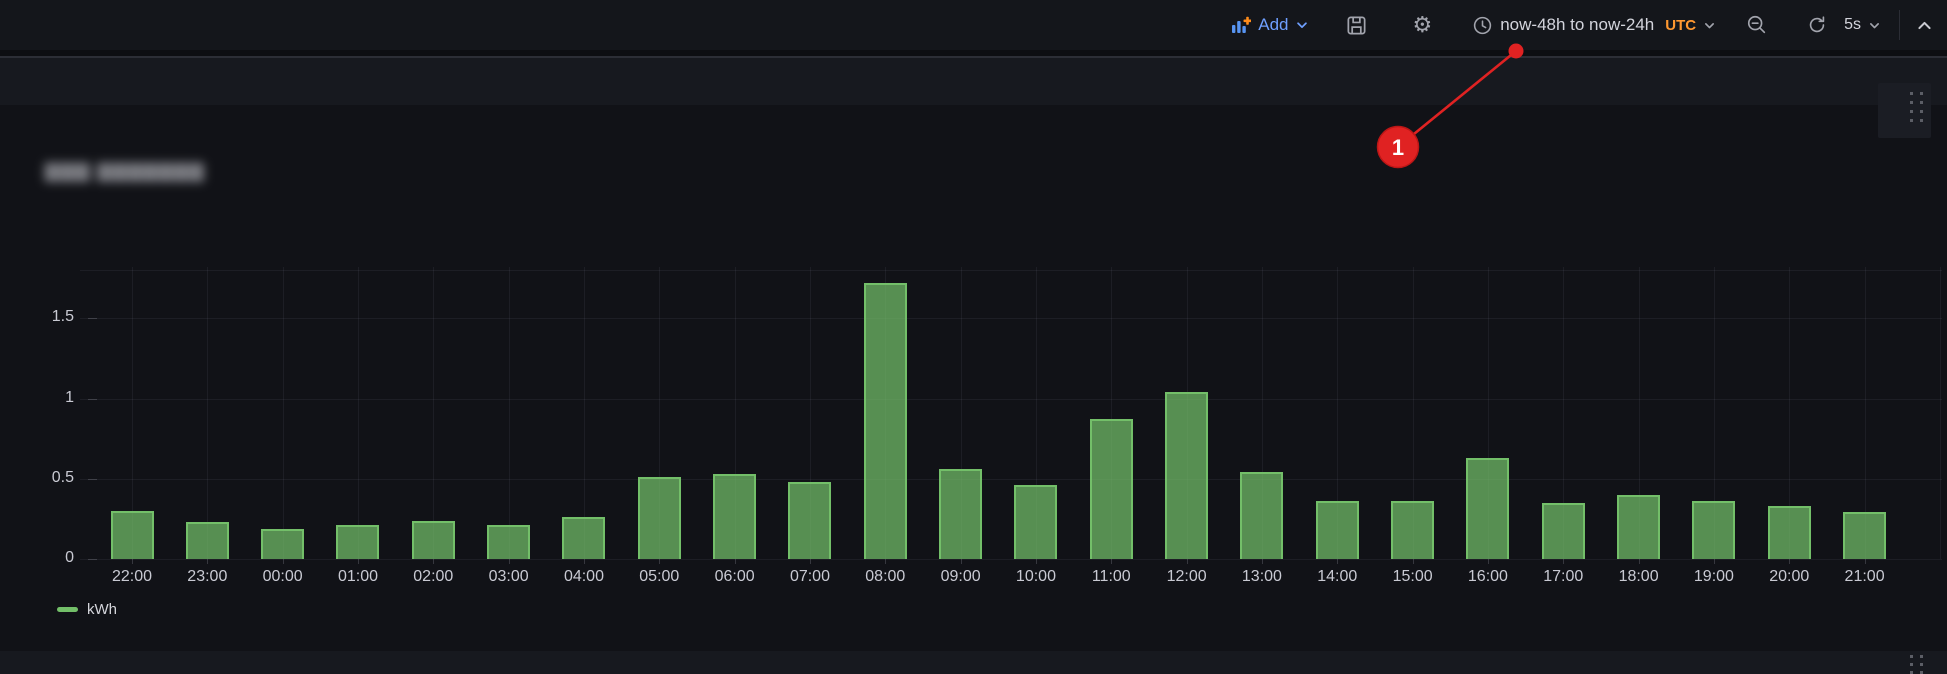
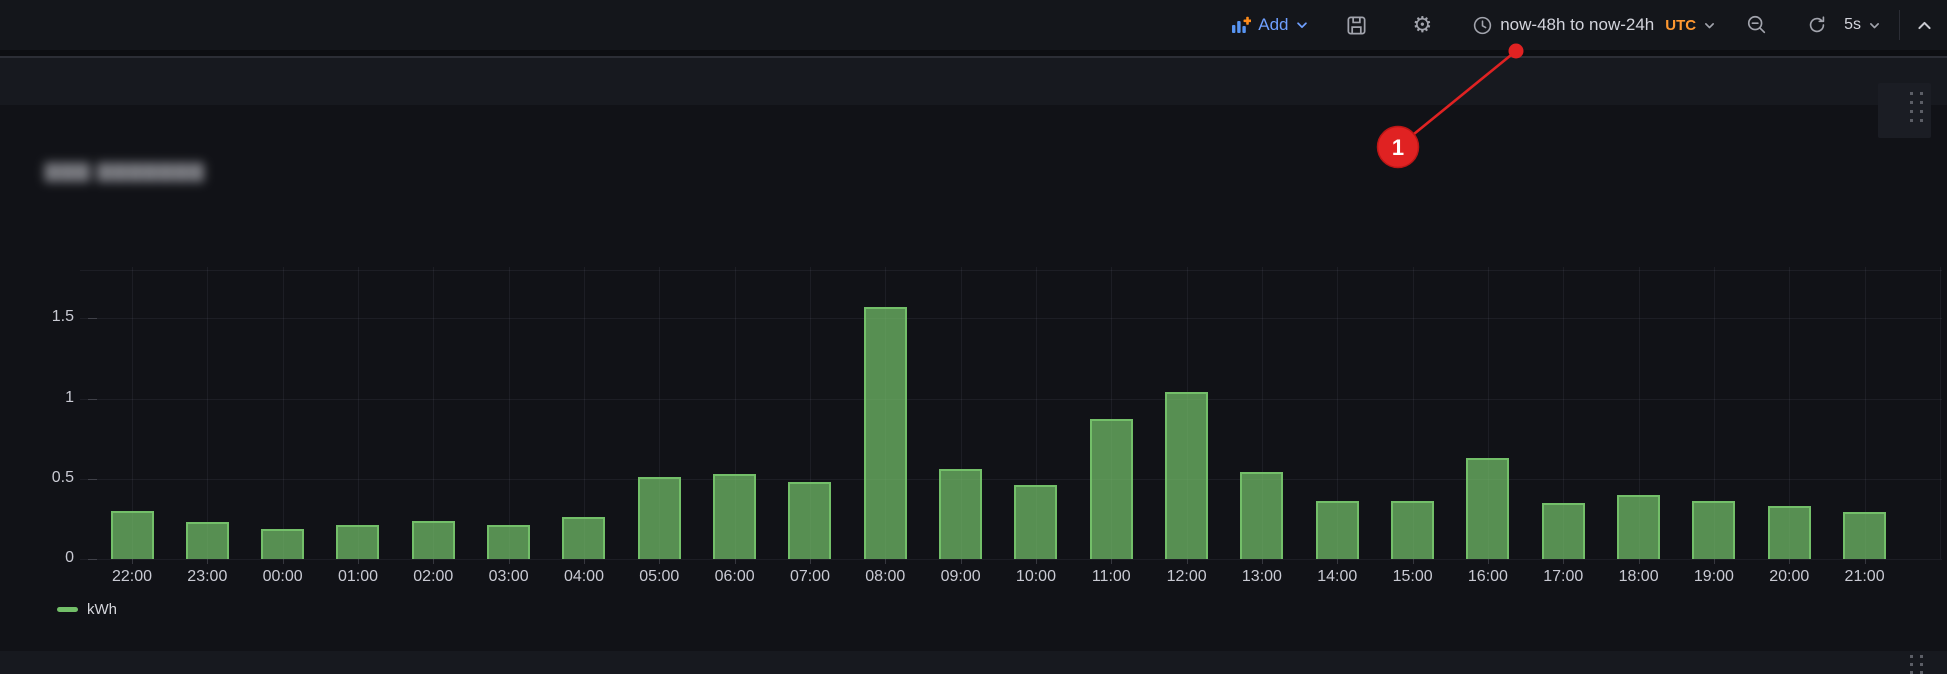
08:00: 1.72 -> 1.57
